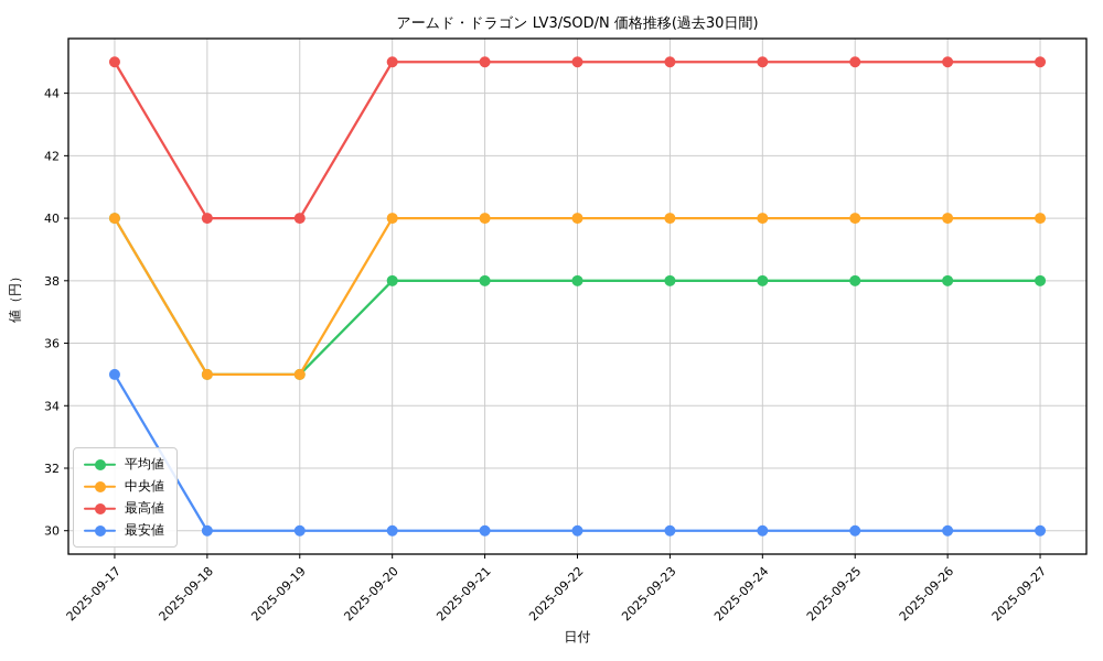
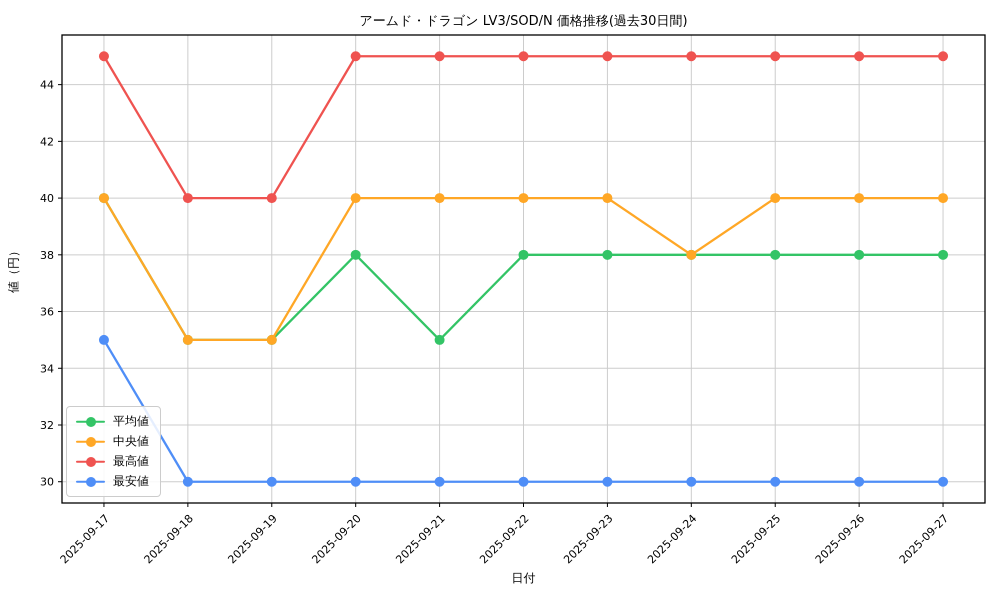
平均値/2025-09-21: 38 -> 35
中央値/2025-09-24: 40 -> 38
